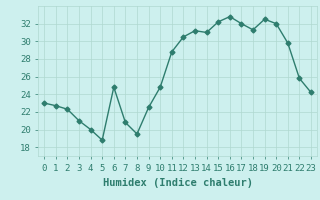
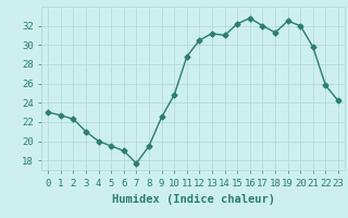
5: 18.8 -> 19.5
6: 24.8 -> 19.0
7: 20.8 -> 17.7
